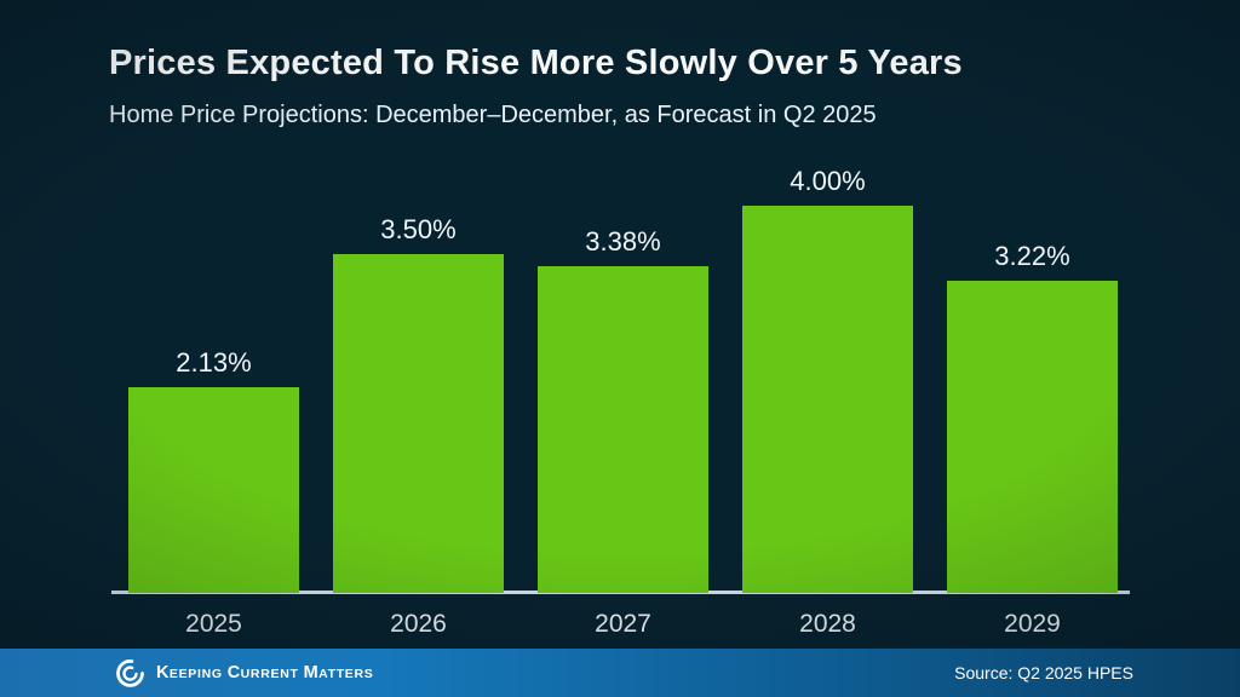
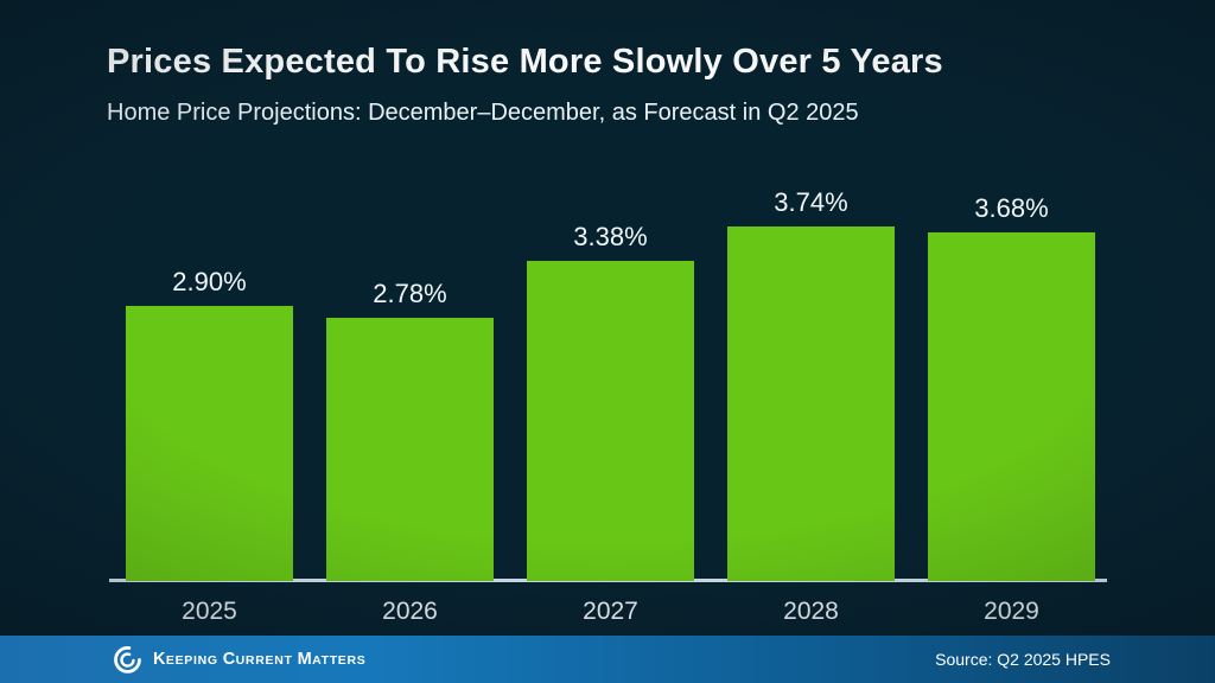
2025: 2.13% -> 2.90%
2026: 3.50% -> 2.78%
2028: 4.00% -> 3.74%
2029: 3.22% -> 3.68%
